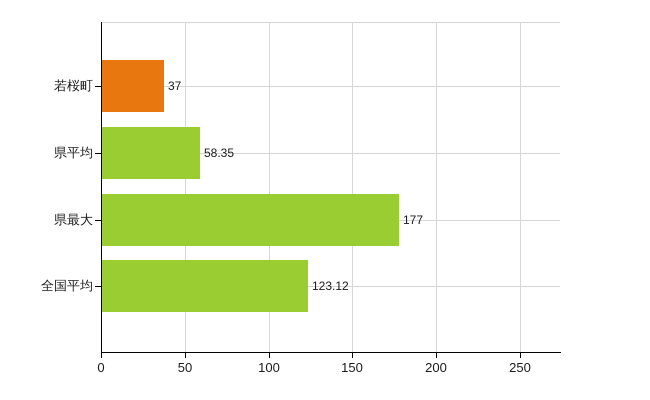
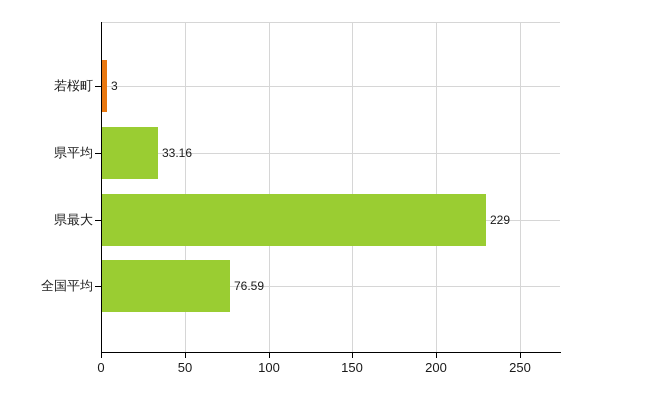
若桜町: 37 -> 3
県平均: 58.35 -> 33.16
県最大: 177 -> 229
全国平均: 123.12 -> 76.59
